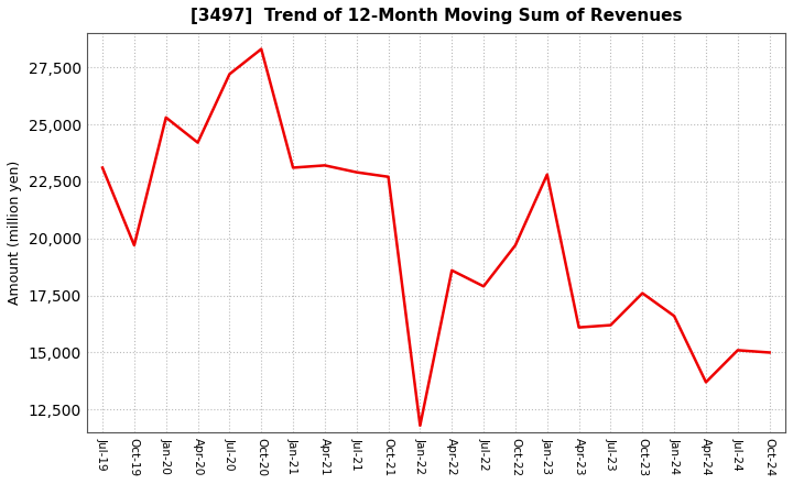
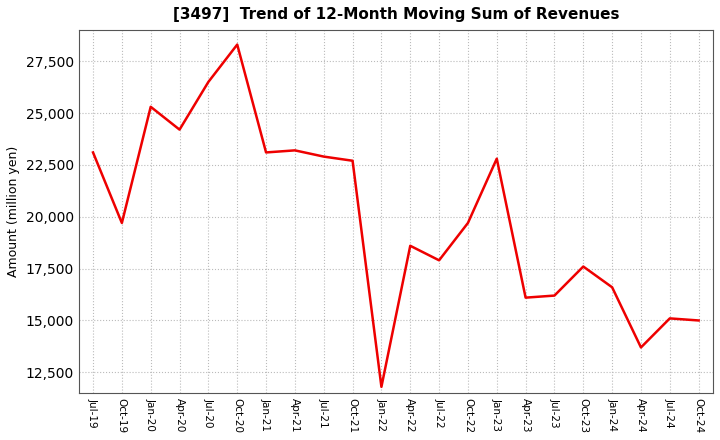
Jul-20: 27,200 -> 26,500
